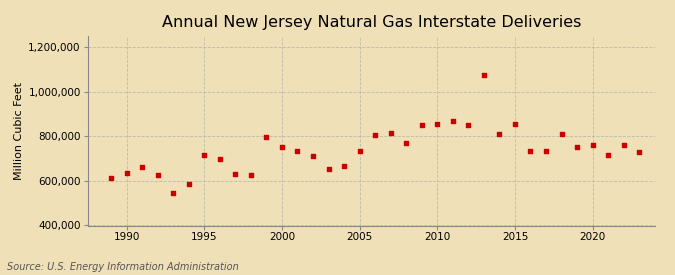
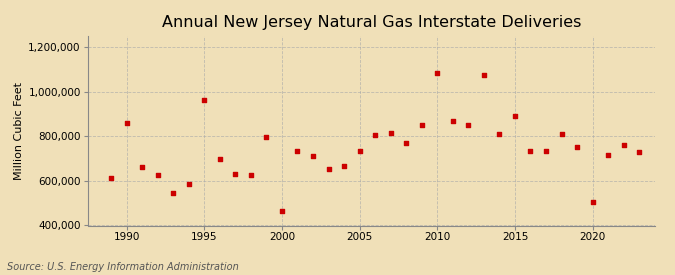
1990: 635,000 -> 860,000
1995: 715,000 -> 960,000
2000: 750,000 -> 465,000
2010: 855,000 -> 1,085,000
2015: 855,000 -> 890,000
2020: 760,000 -> 505,000
